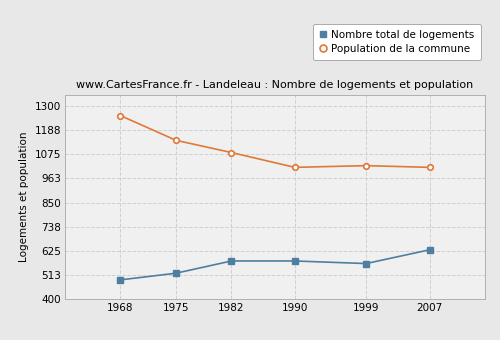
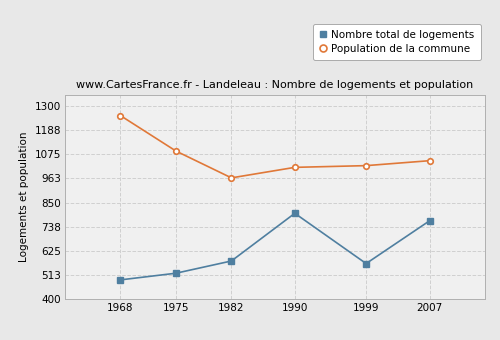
Population de la commune/1975: 1140 -> 1090
Population de la commune/1982: 1083 -> 965
Nombre total de logements/1990: 578 -> 800
Nombre total de logements/2007: 630 -> 765
Population de la commune/2007: 1014 -> 1045
